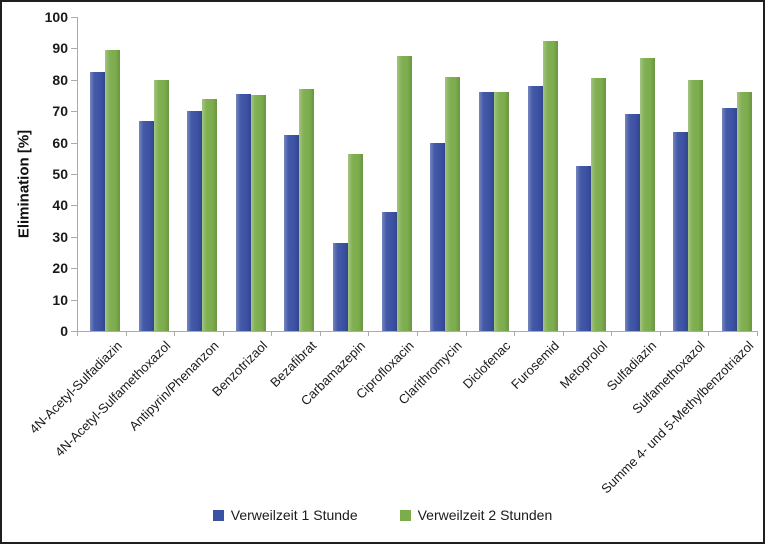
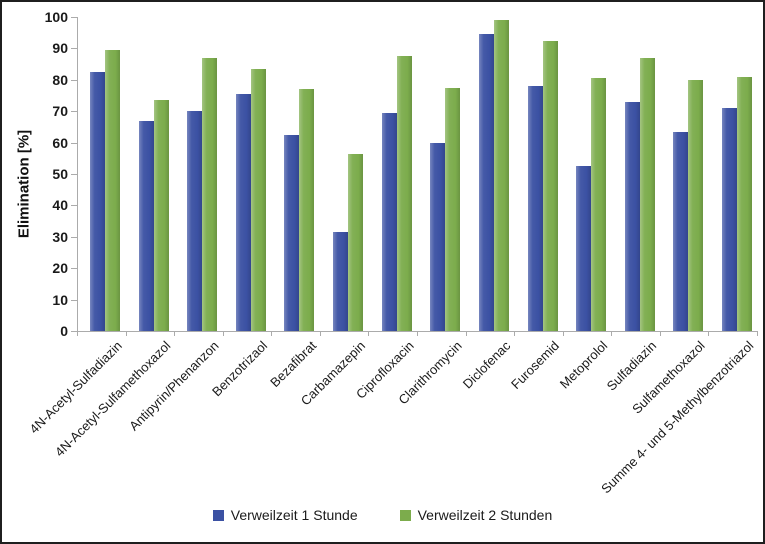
Verweilzeit 2 Stunden/4N-Acetyl-Sulfamethoxazol: 80 -> 74
Verweilzeit 2 Stunden/Antipyrin/Phenanzon: 74 -> 87
Verweilzeit 2 Stunden/Benzotrizaol: 75 -> 84
Verweilzeit 1 Stunde/Carbamazepin: 28 -> 32
Verweilzeit 1 Stunde/Ciprofloxacin: 38 -> 70
Verweilzeit 2 Stunden/Clarithromycin: 81 -> 78
Verweilzeit 1 Stunde/Diclofenac: 76 -> 94
Verweilzeit 2 Stunden/Diclofenac: 76 -> 99
Verweilzeit 1 Stunde/Sulfadiazin: 69 -> 73
Verweilzeit 2 Stunden/Summe 4- und 5-Methylbenzotriazol: 76 -> 81
